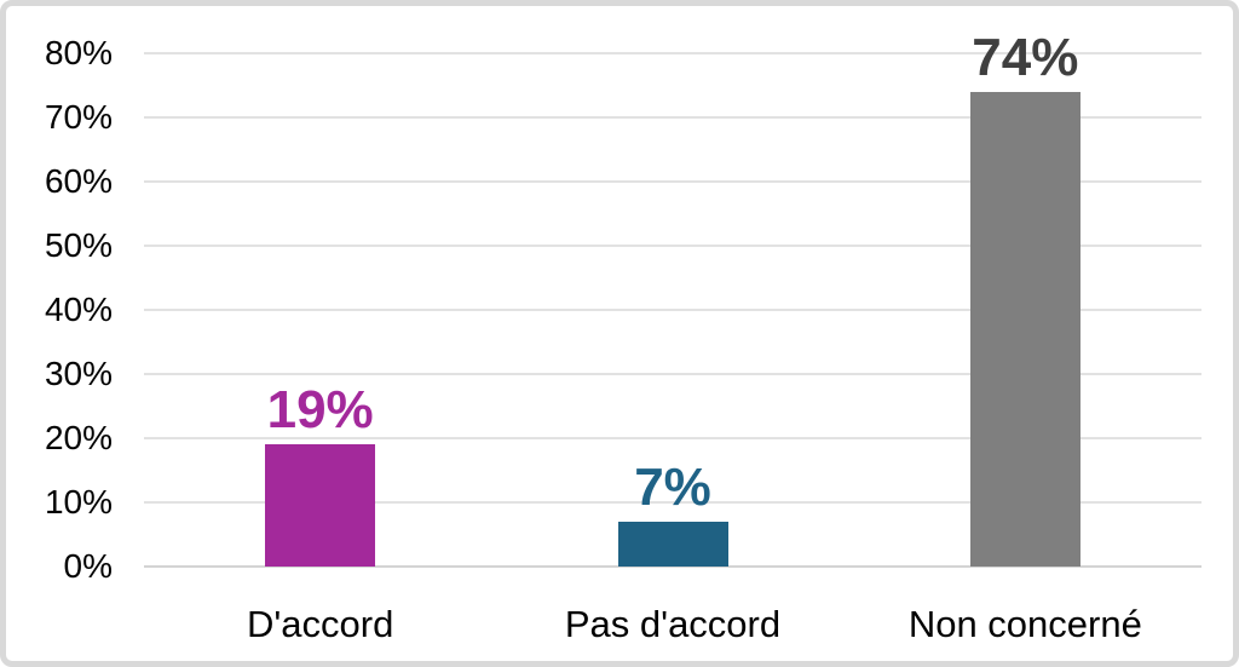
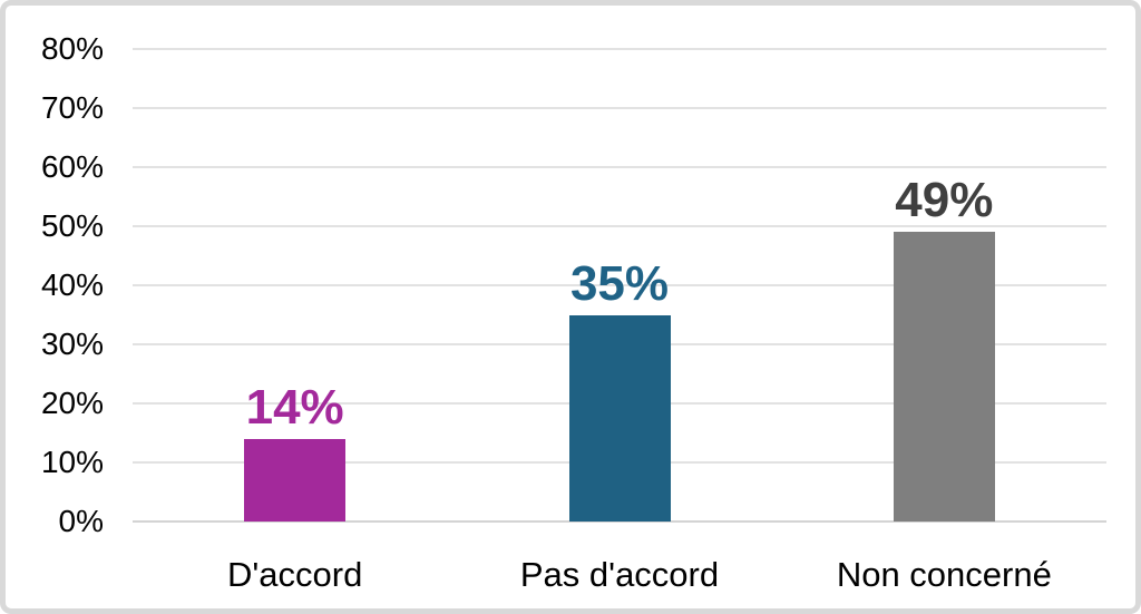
D'accord: 19% -> 14%
Pas d'accord: 7% -> 35%
Non concerné: 74% -> 49%
